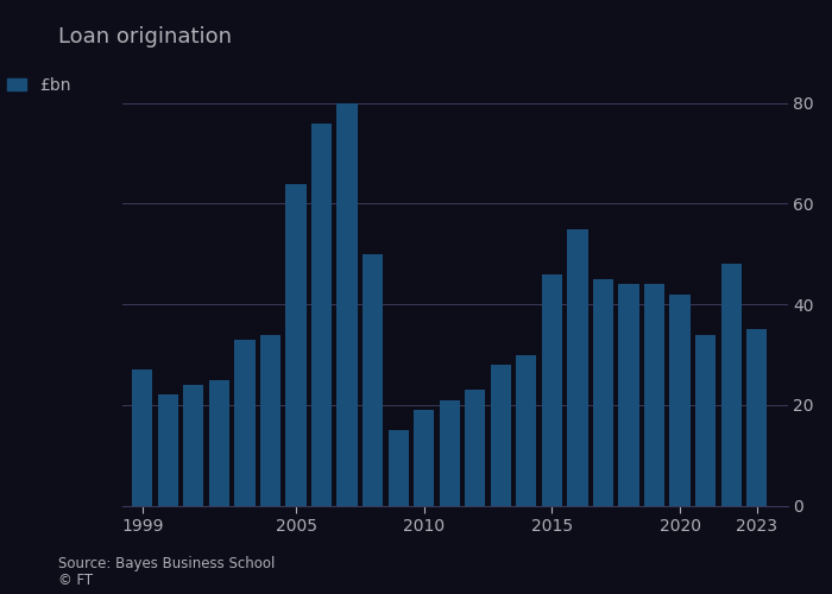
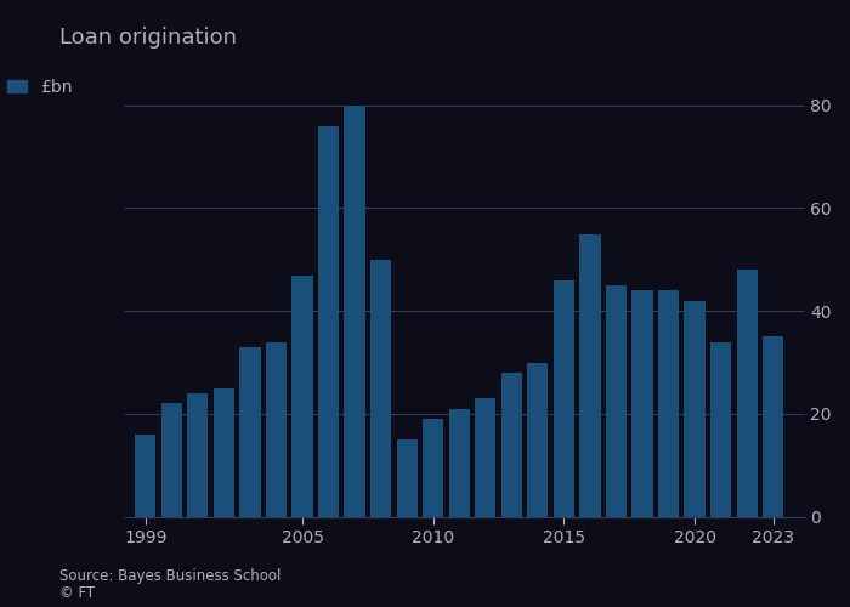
1999: 27 -> 16
2005: 64 -> 47
